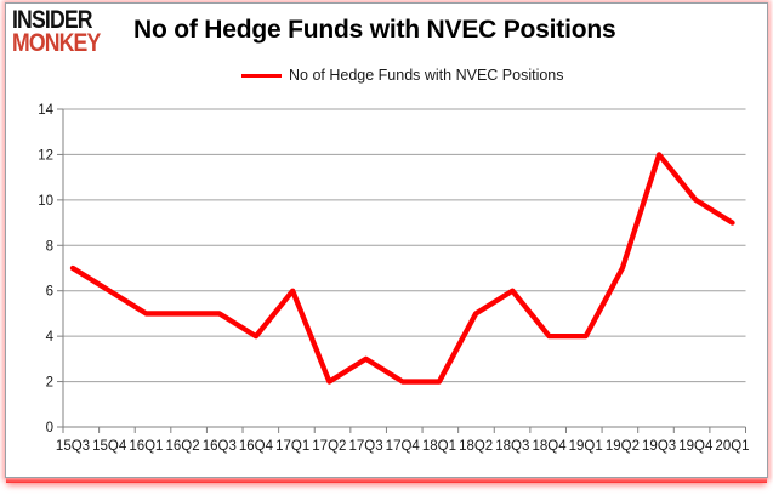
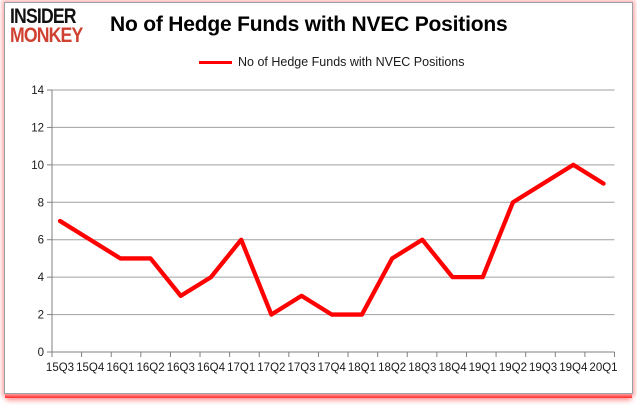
16Q3: 5 -> 3
19Q2: 7 -> 8
19Q3: 12 -> 9
